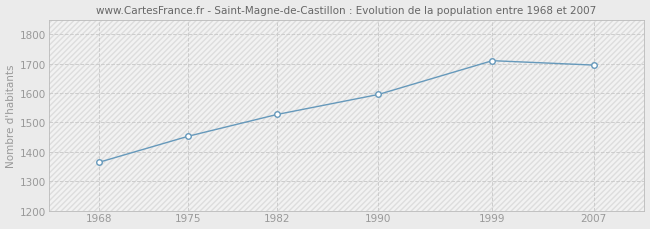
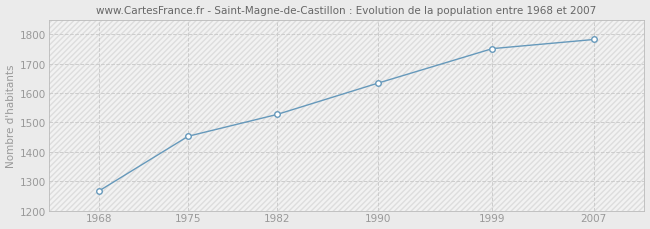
1968: 1365 -> 1268
1990: 1595 -> 1634
1999: 1710 -> 1751
2007: 1695 -> 1782
